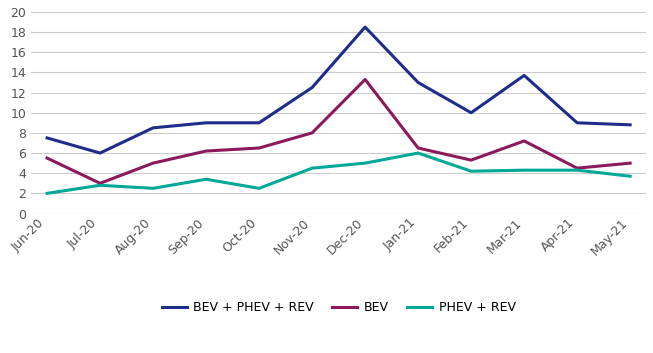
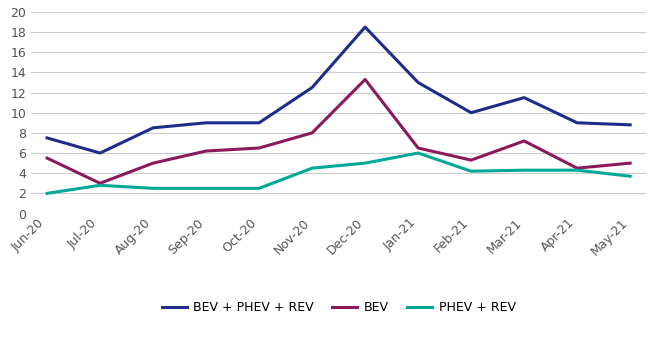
PHEV + REV/Sep-20: 3.4 -> 2.5
BEV + PHEV + REV/Mar-21: 13.7 -> 11.5
